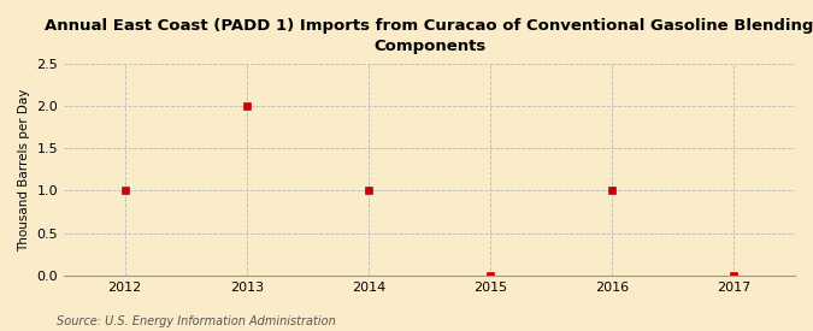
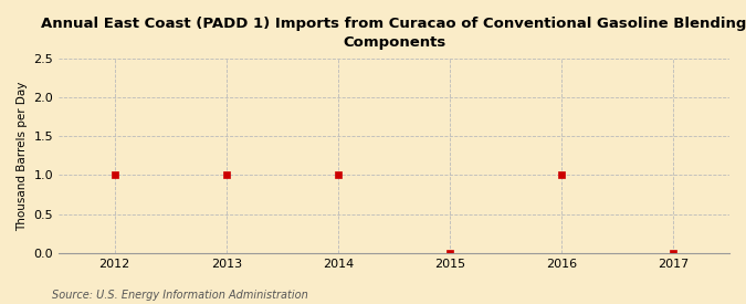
2013: 2 -> 1
